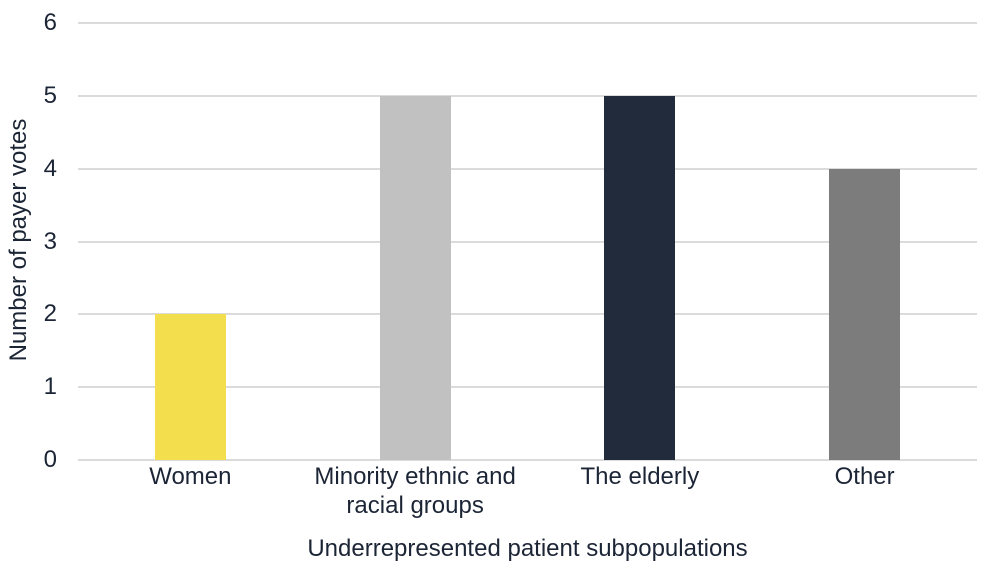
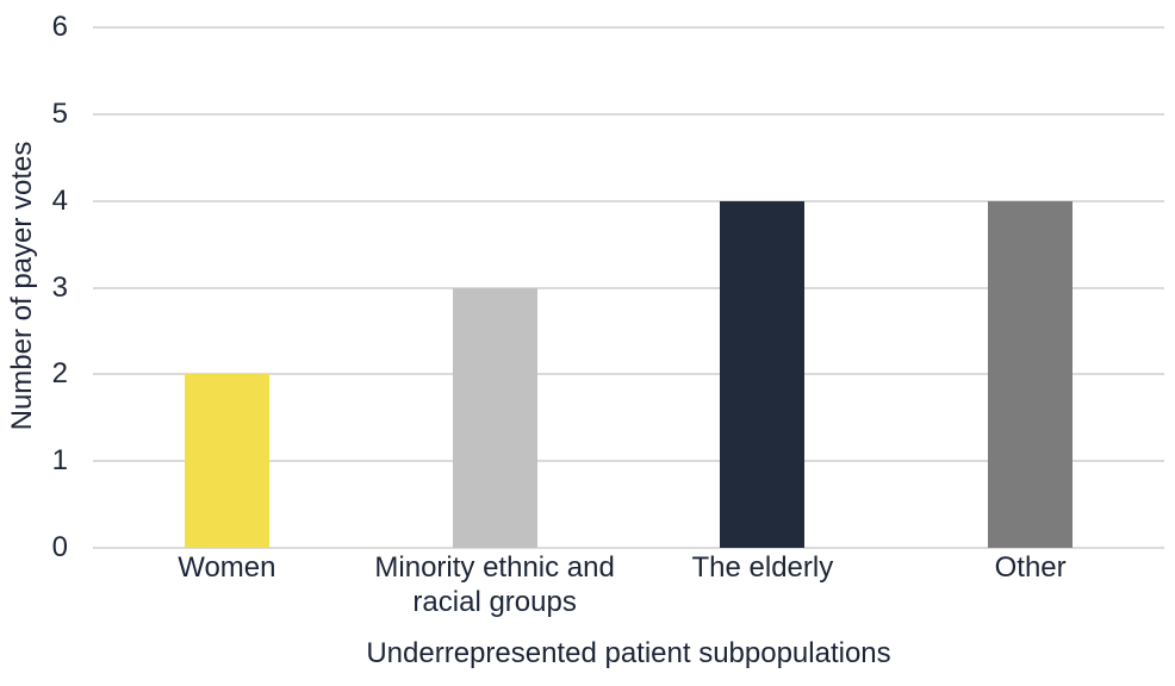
Minority ethnic and racial groups: 5 -> 3
The elderly: 5 -> 4
